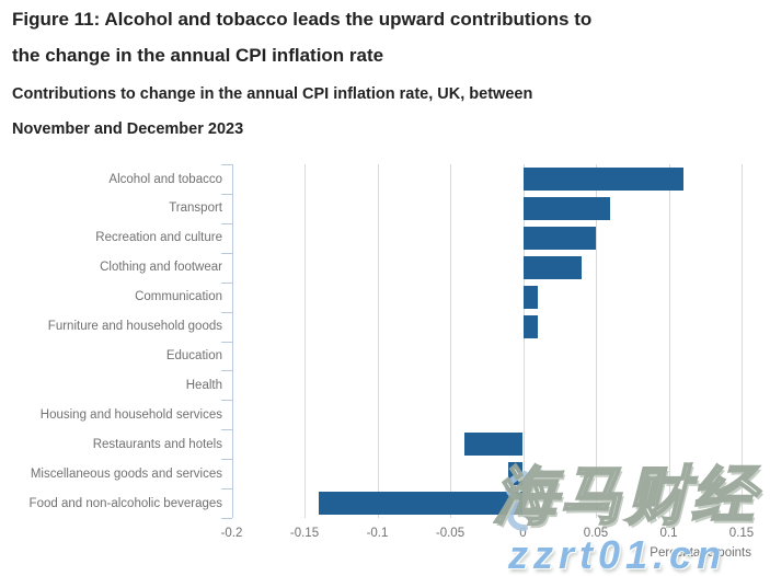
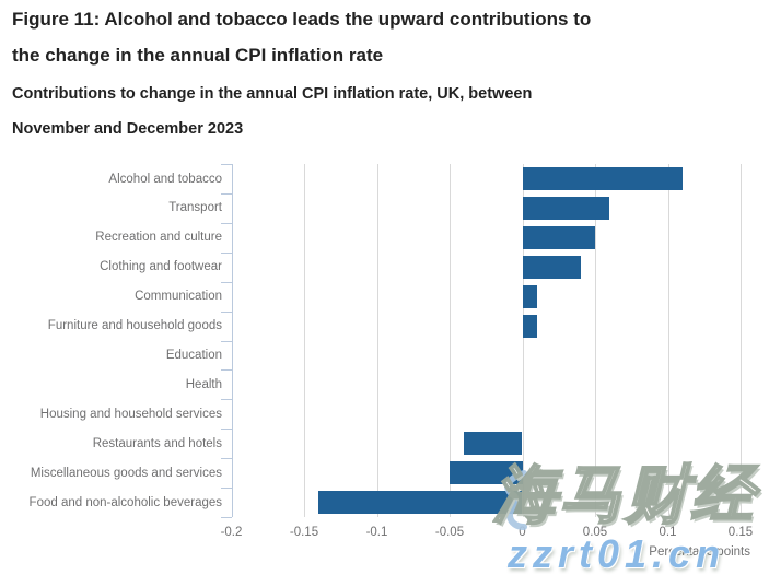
Miscellaneous goods and services: -0.01 -> -0.05
